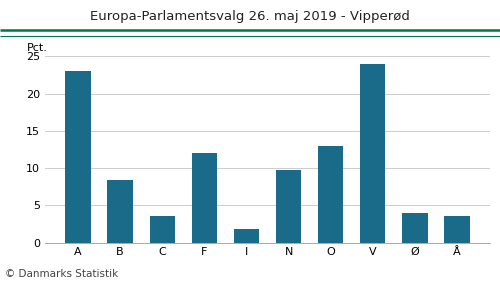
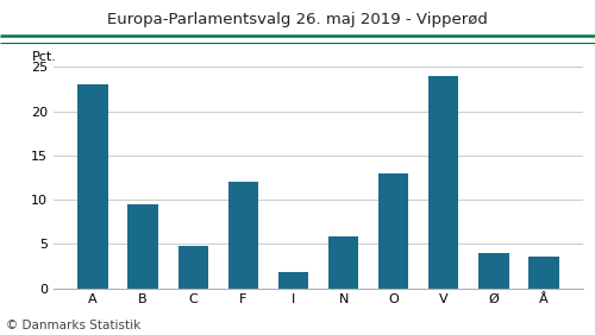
B: 8.4 -> 9.5
C: 3.6 -> 4.8
N: 9.8 -> 5.8
